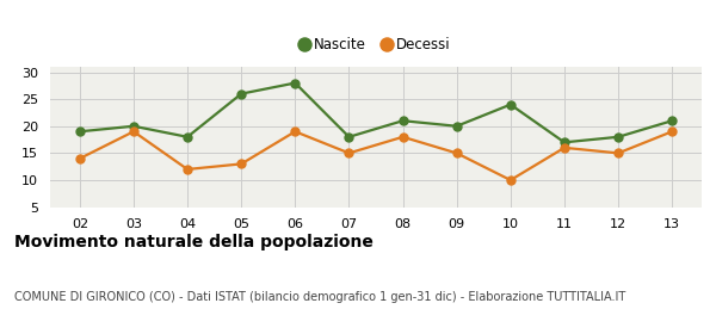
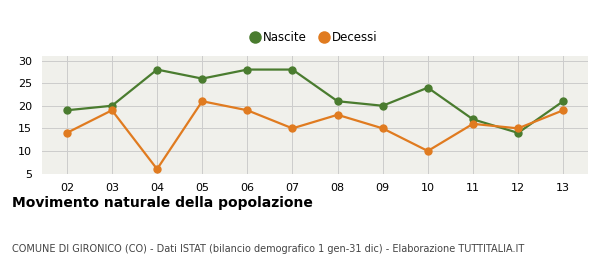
Nascite/04: 18 -> 28
Decessi/04: 12 -> 6
Decessi/05: 13 -> 21
Nascite/07: 18 -> 28
Nascite/12: 18 -> 14
